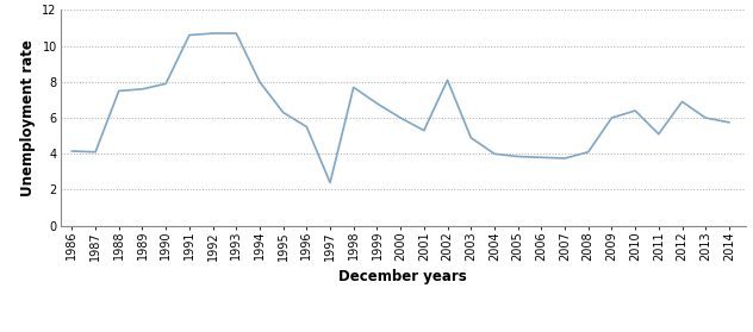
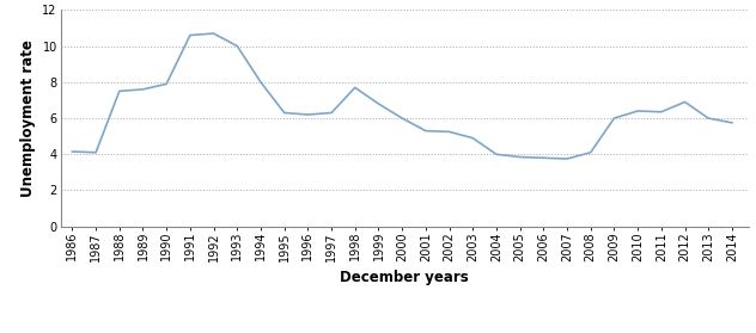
1993: 10.7 -> 10.0
1996: 5.5 -> 6.2
1997: 2.4 -> 6.3
2002: 8.1 -> 5.2
2011: 5.1 -> 6.3
